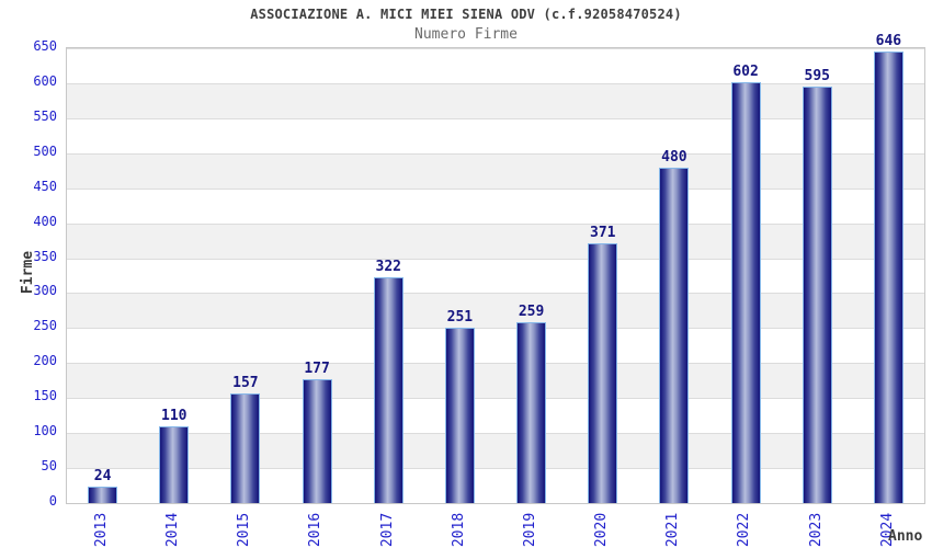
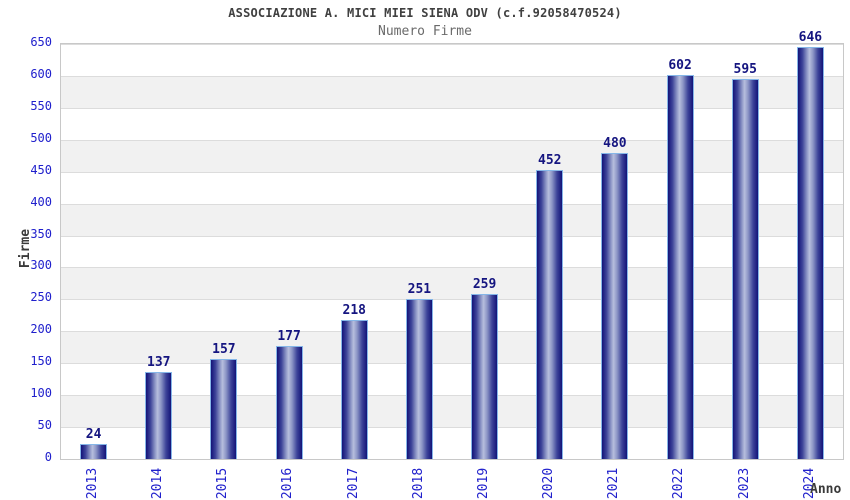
2014: 110 -> 137
2017: 322 -> 218
2020: 371 -> 452
